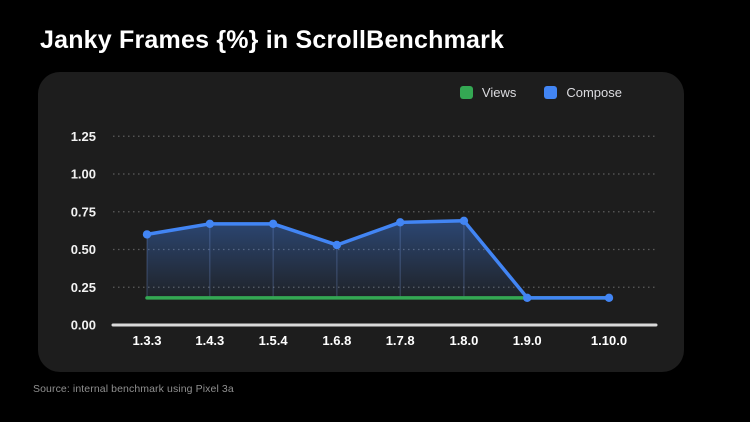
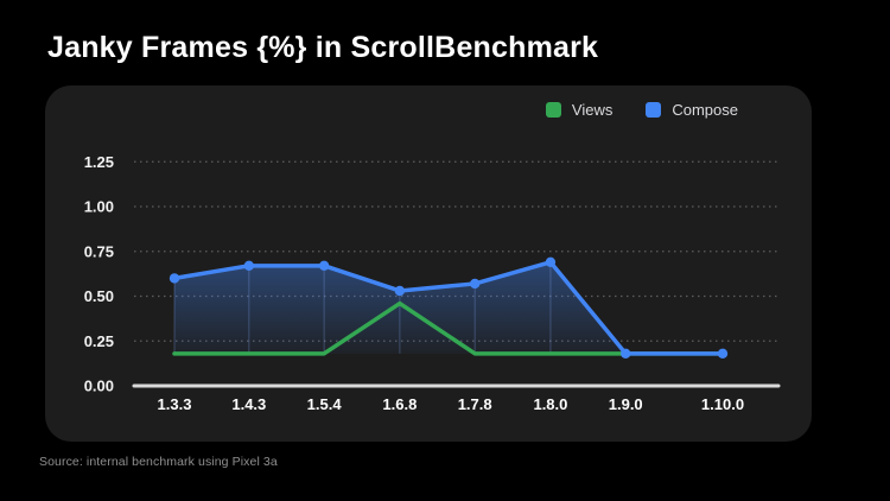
Views/1.6.8: 0.18 -> 0.46
Compose/1.7.8: 0.68 -> 0.57
